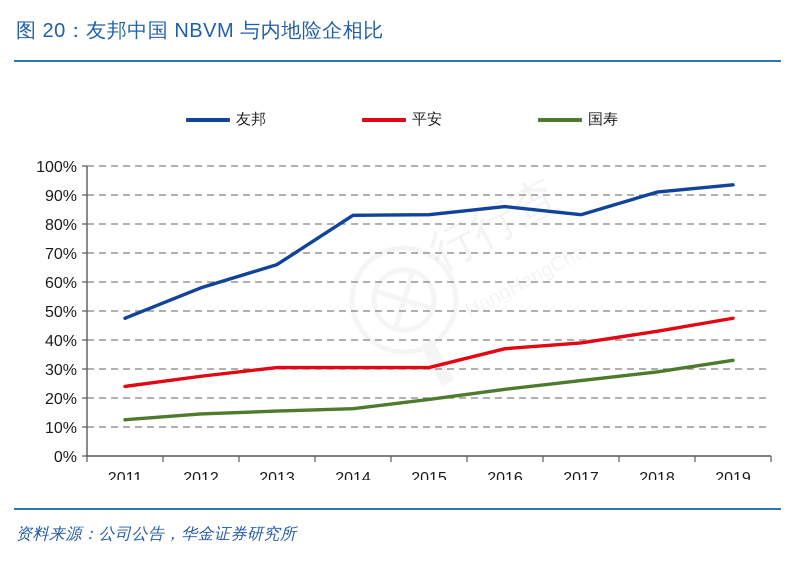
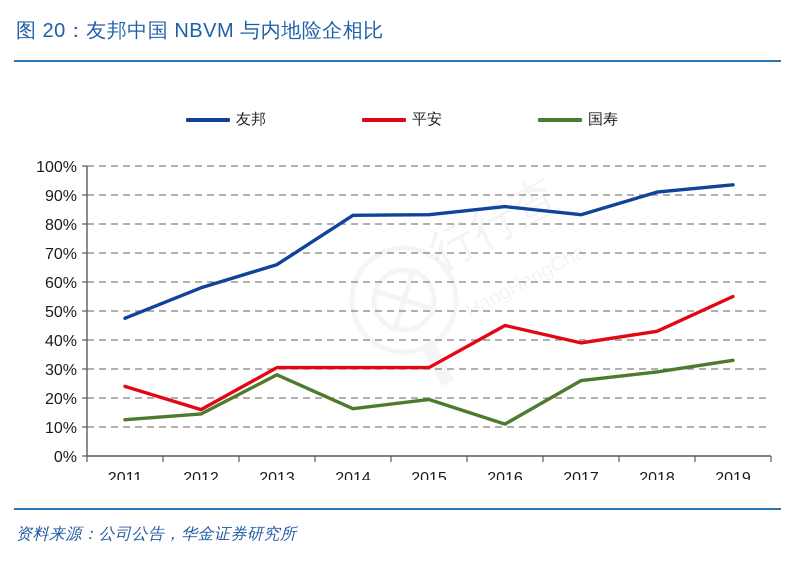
平安/2012: 28% -> 16%
国寿/2013: 16% -> 28%
平安/2016: 37% -> 45%
国寿/2016: 23% -> 11%
平安/2019: 48% -> 55%
